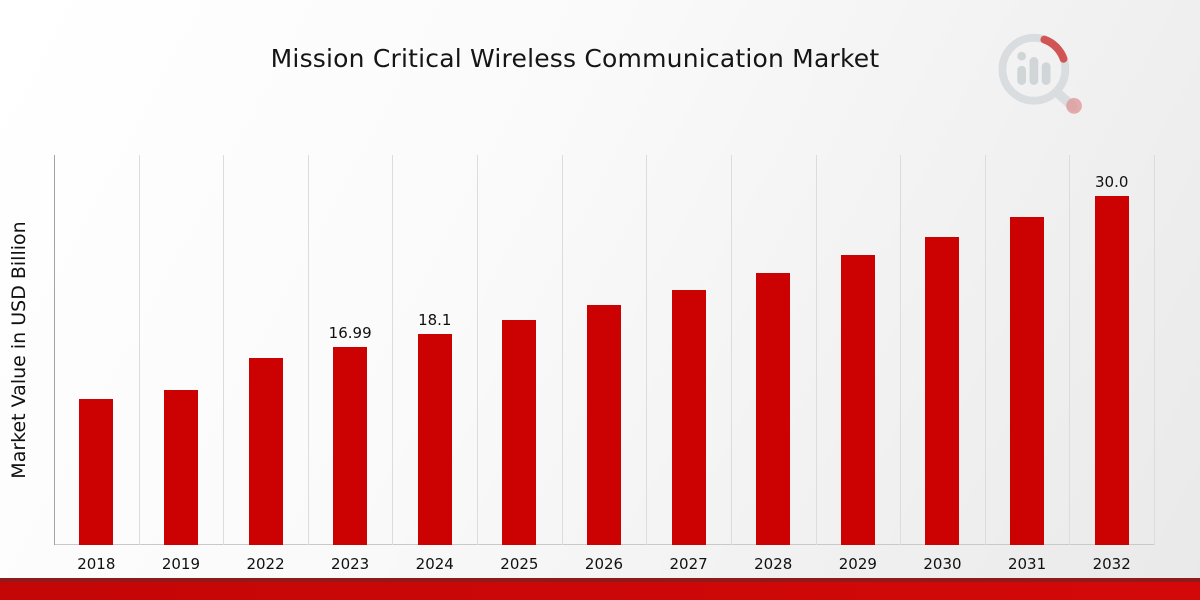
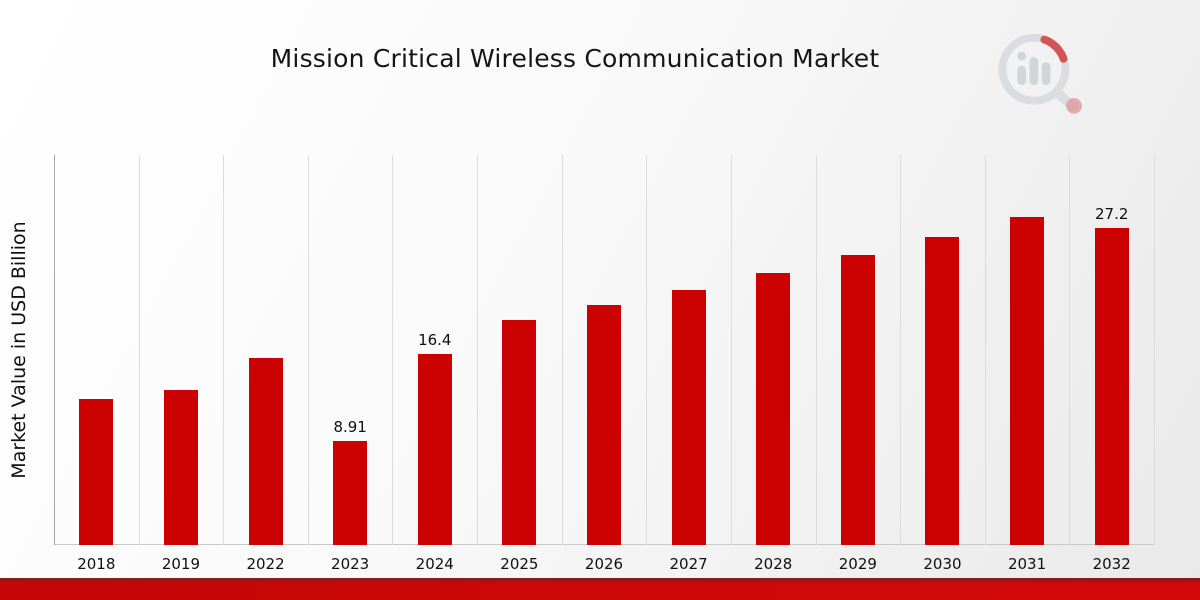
2023: 16.99 -> 8.91
2024: 18.1 -> 16.4
2032: 30.0 -> 27.2
